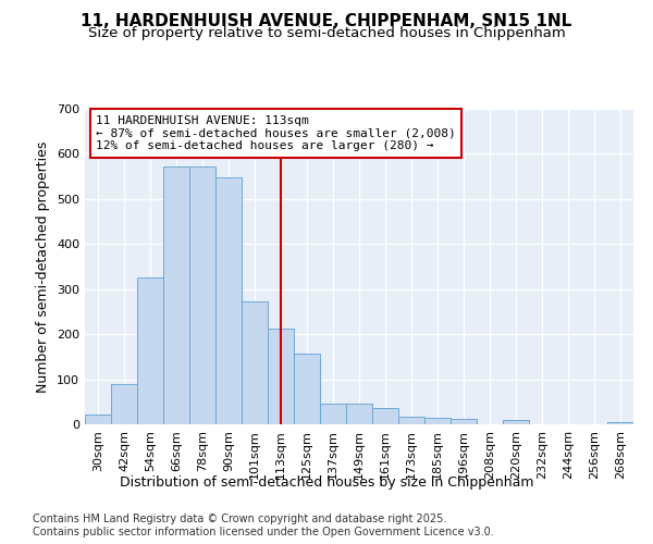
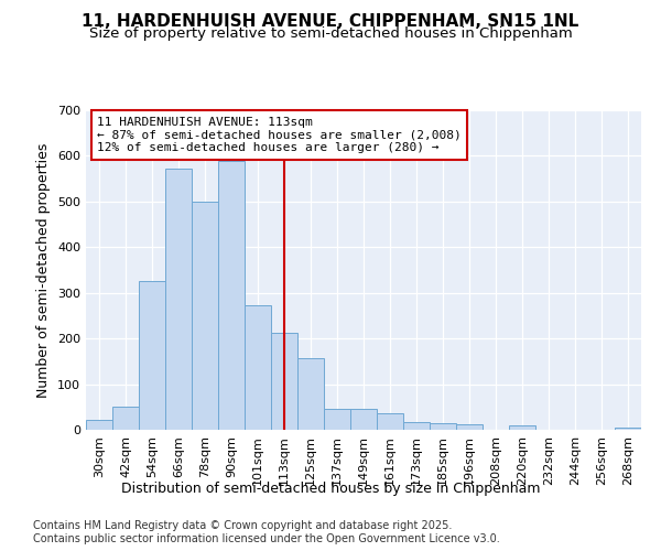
42sqm: 90 -> 50
78sqm: 572 -> 500
90sqm: 548 -> 590
